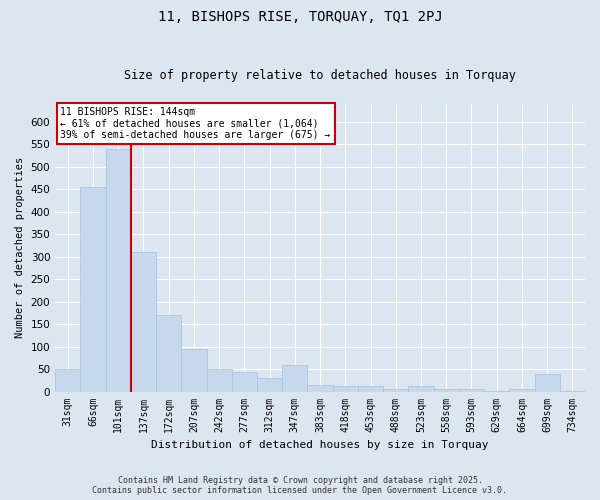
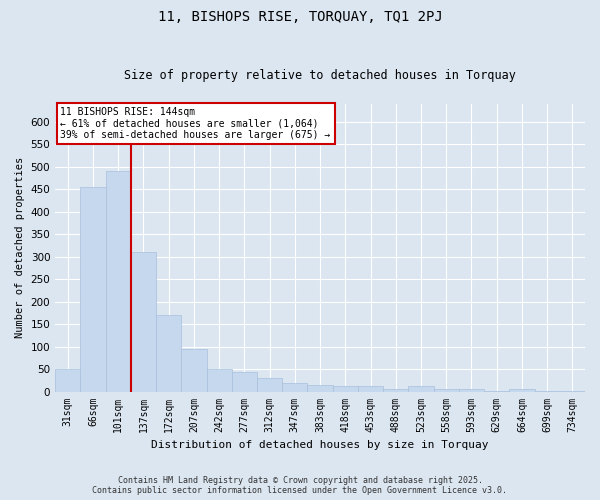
101sqm: 540 -> 490
347sqm: 60 -> 18
699sqm: 40 -> 2
